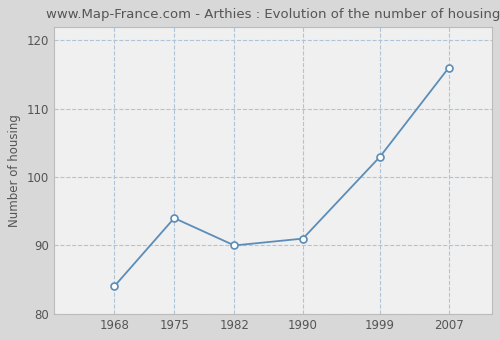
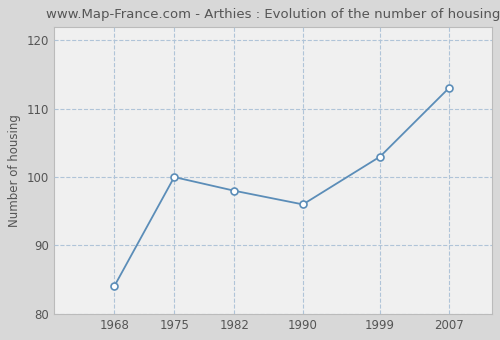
1975: 94 -> 100
1982: 90 -> 98
1990: 91 -> 96
2007: 116 -> 113
